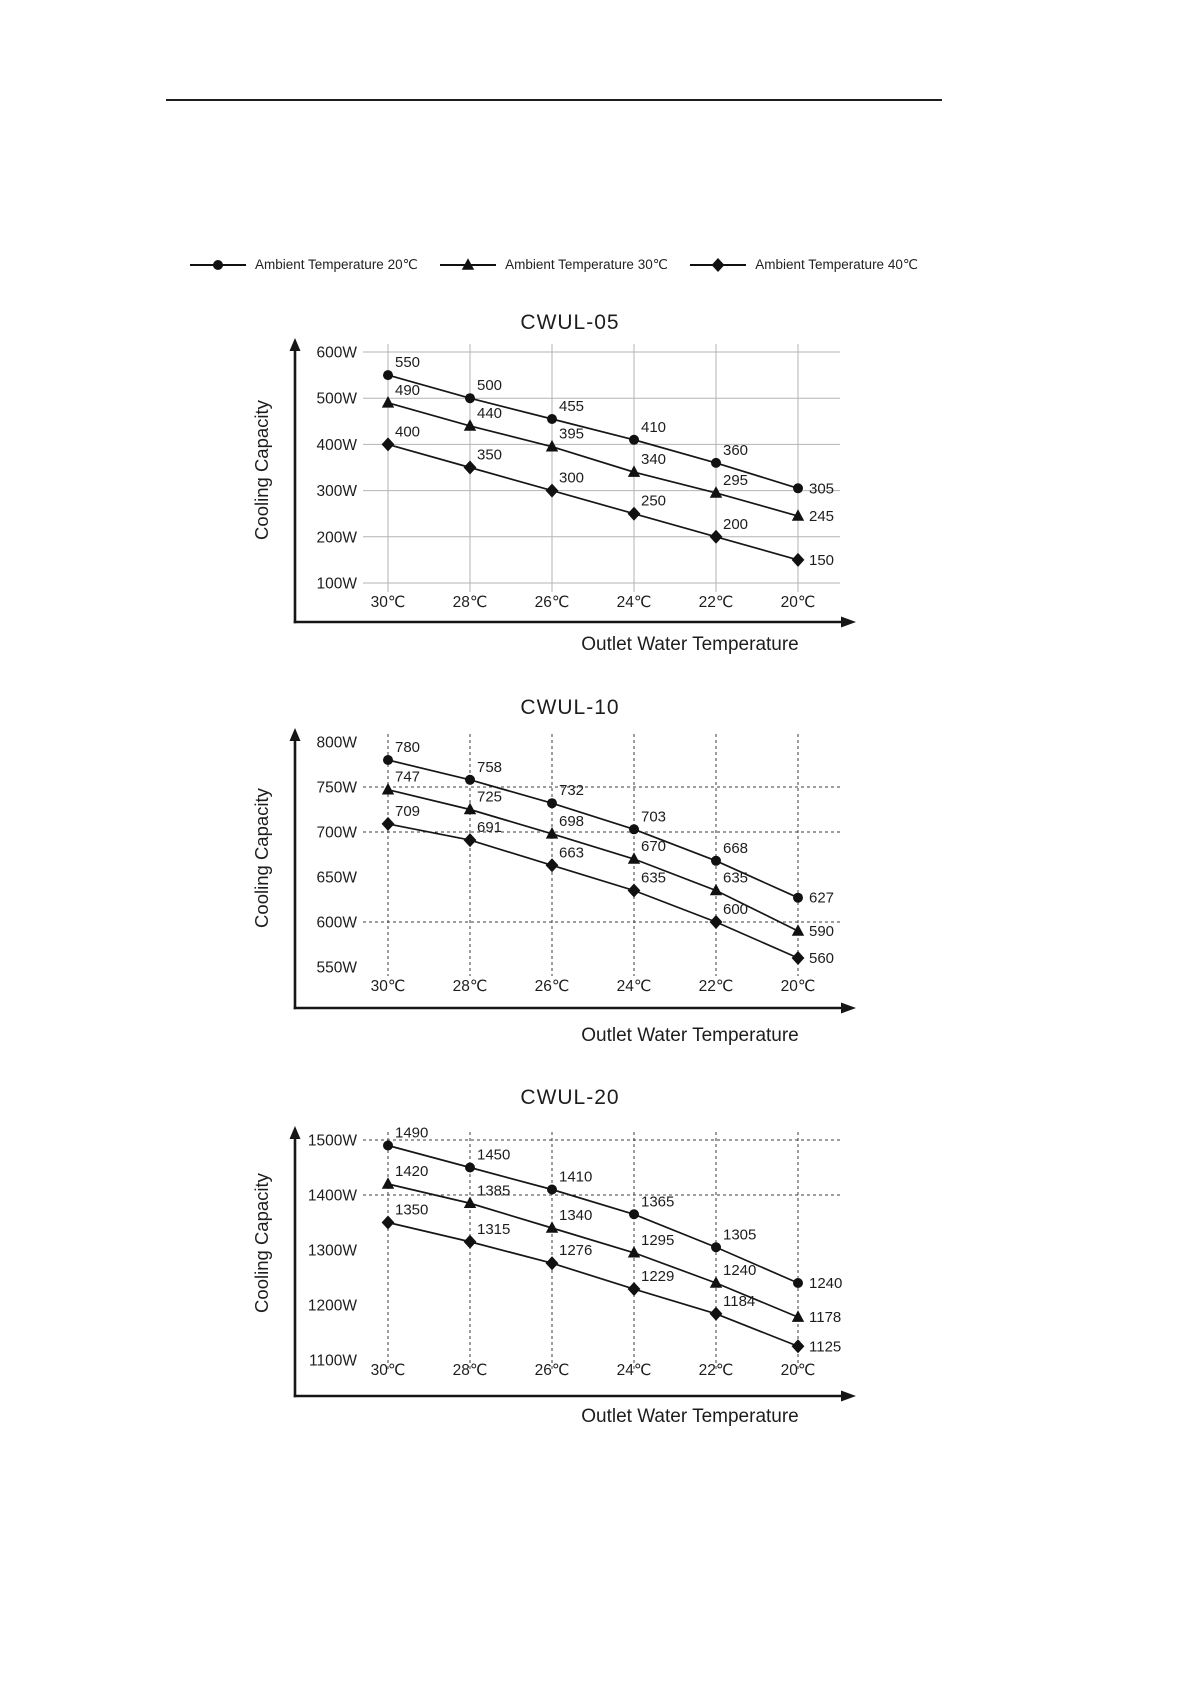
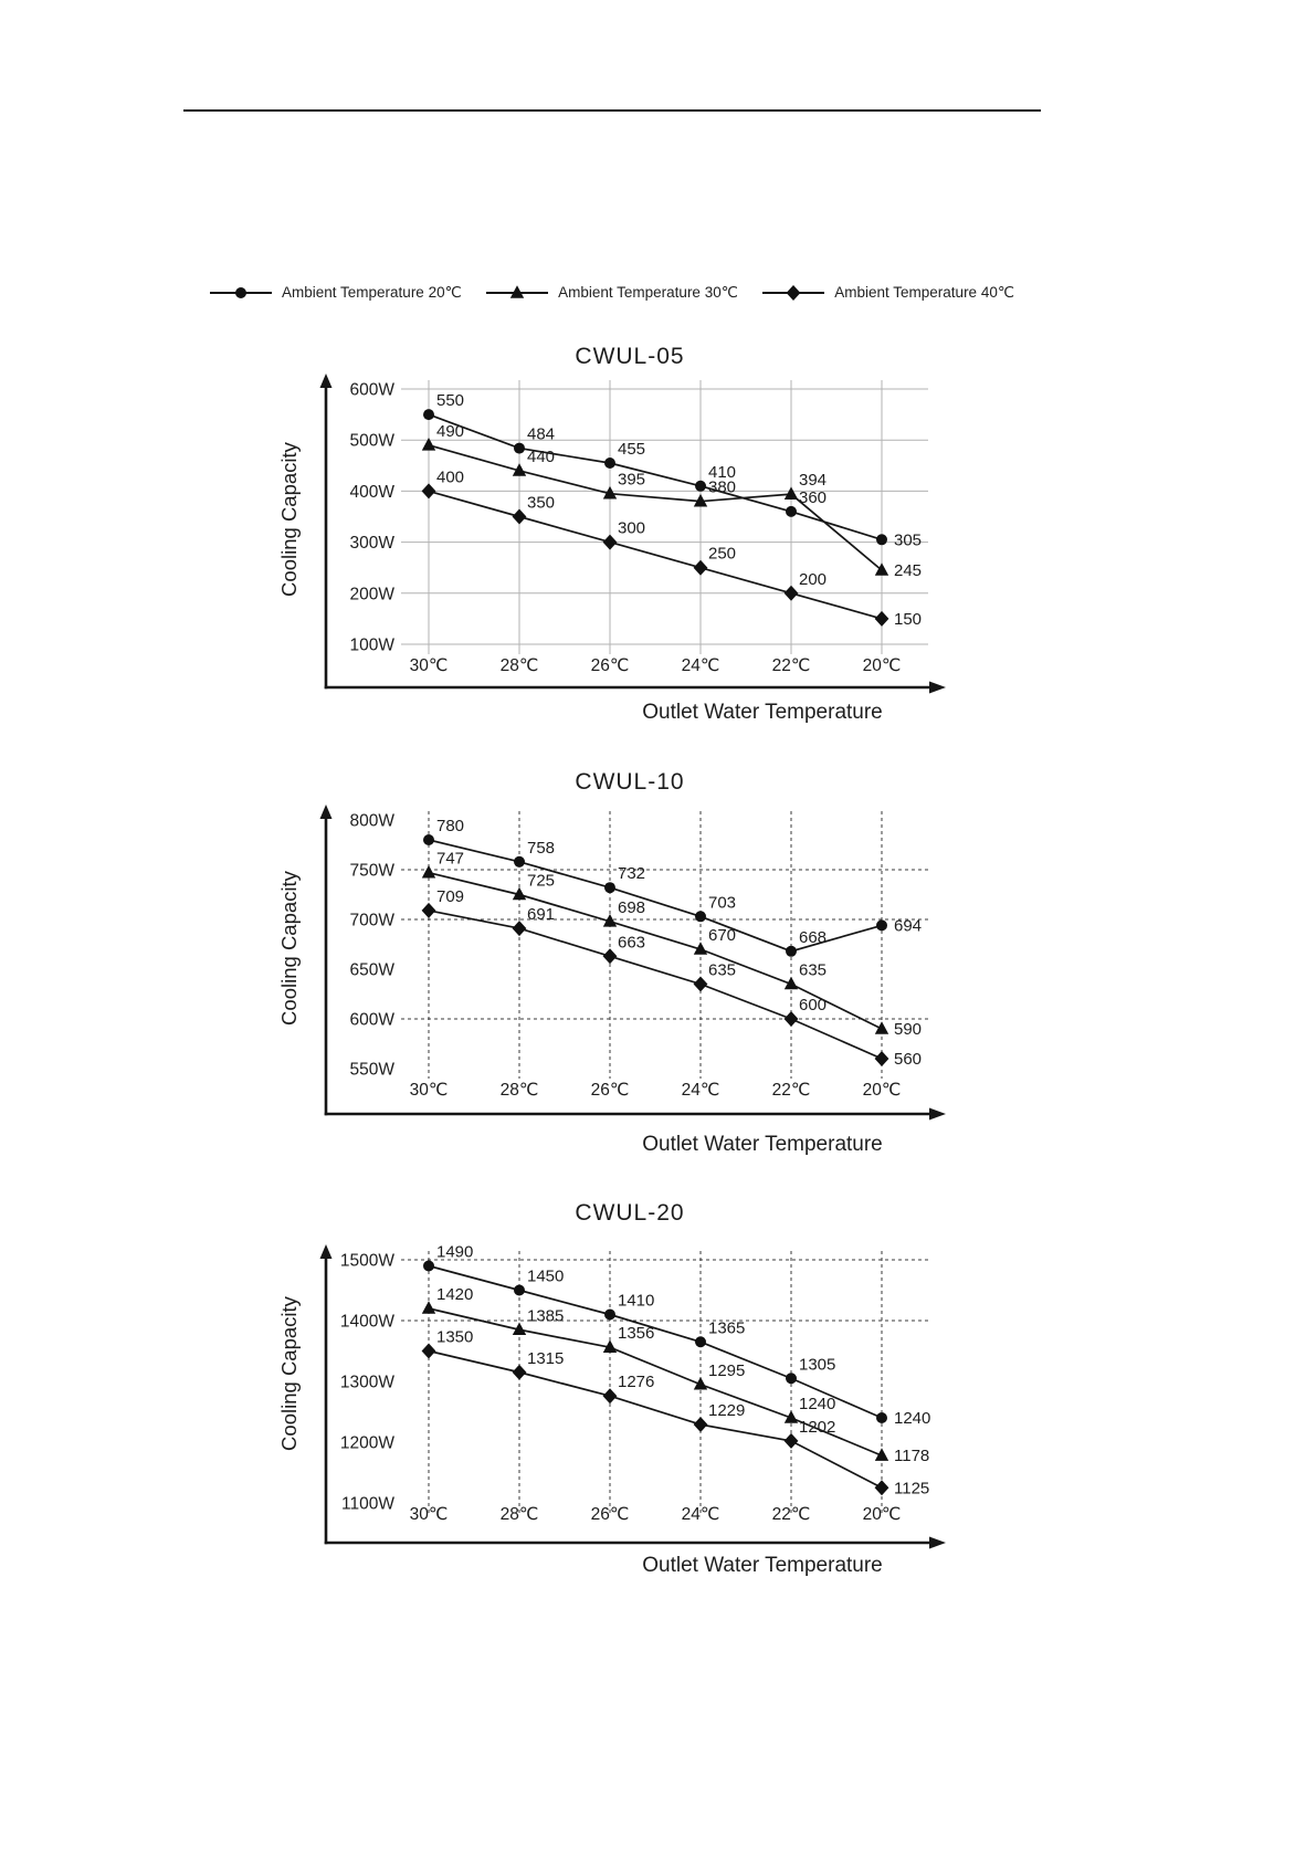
CWUL-05/Ambient Temperature 20℃/28℃: 500 -> 484
CWUL-05/Ambient Temperature 30℃/24℃: 340 -> 380
CWUL-05/Ambient Temperature 30℃/22℃: 295 -> 394
CWUL-10/Ambient Temperature 20℃/20℃: 627 -> 694
CWUL-20/Ambient Temperature 30℃/26℃: 1340 -> 1356
CWUL-20/Ambient Temperature 40℃/22℃: 1184 -> 1202
